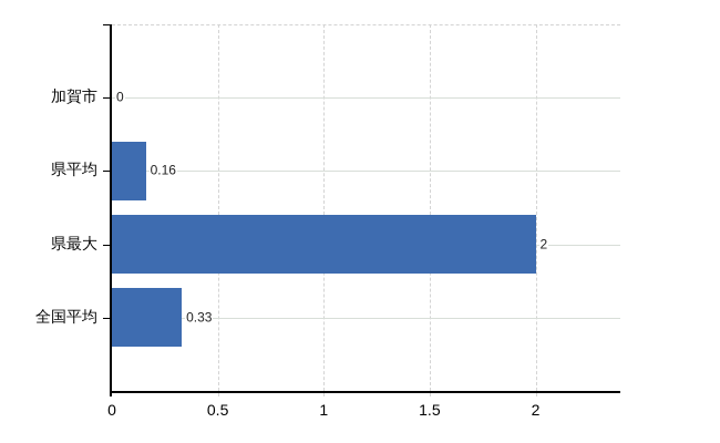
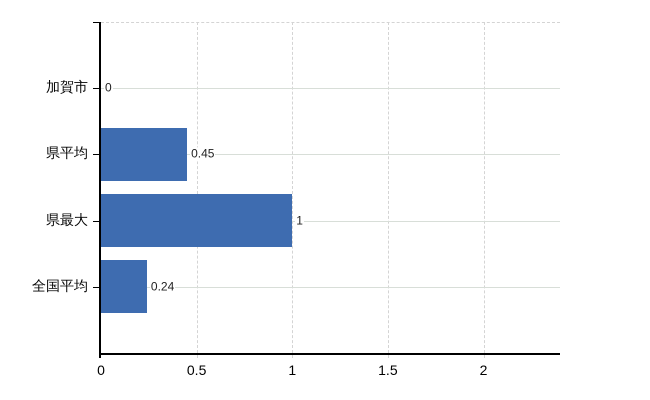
県平均: 0.16 -> 0.45
県最大: 2 -> 1
全国平均: 0.33 -> 0.24
